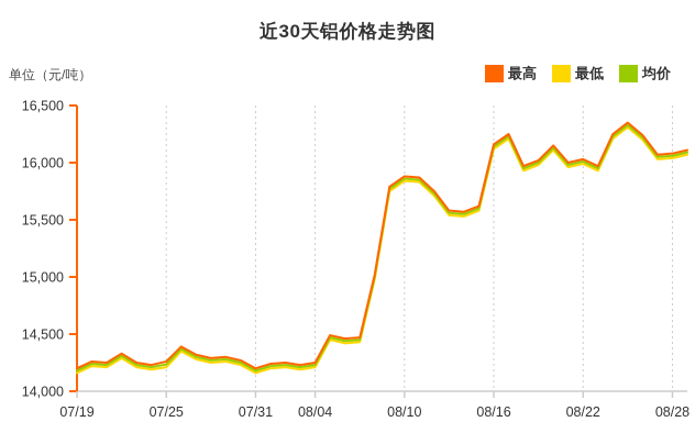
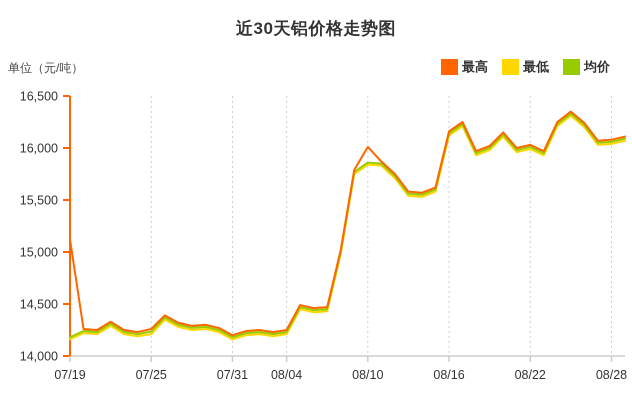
最高/07/19: 14200 -> 15120
最高/08/10: 15880 -> 16010
